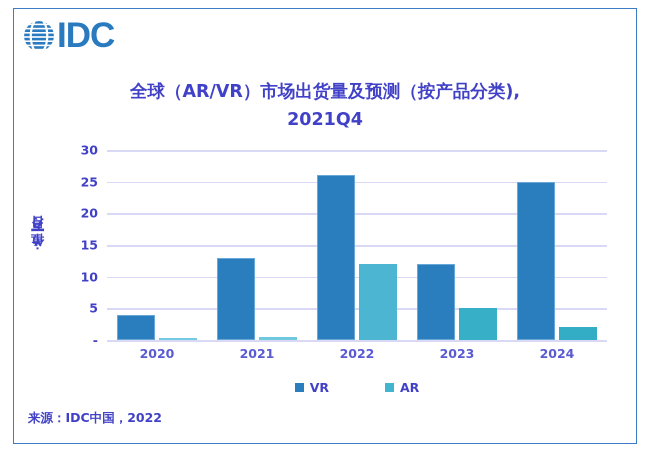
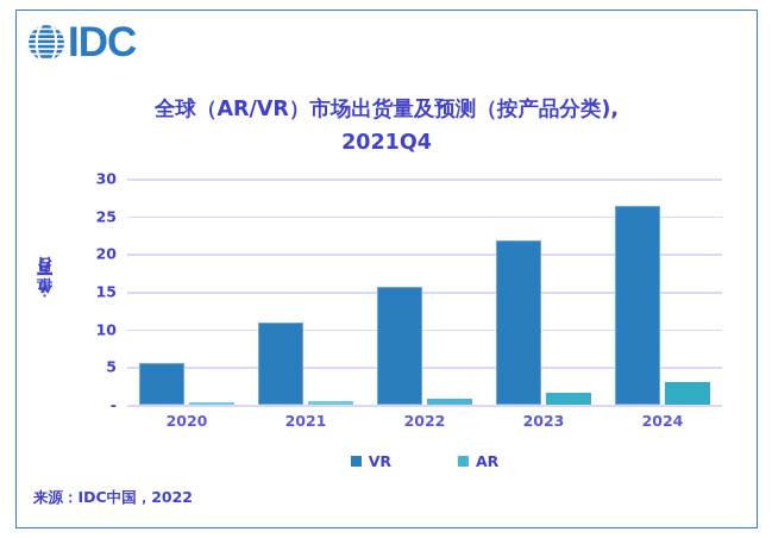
VR/2020: 4 -> 6
VR/2021: 13 -> 11
VR/2022: 26 -> 16
AR/2022: 12 -> 1
VR/2023: 12 -> 22
AR/2023: 5 -> 2
VR/2024: 25 -> 26
AR/2024: 2 -> 3
